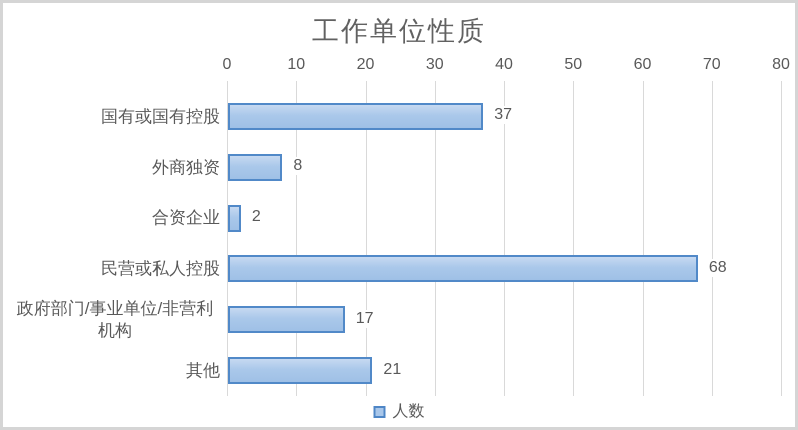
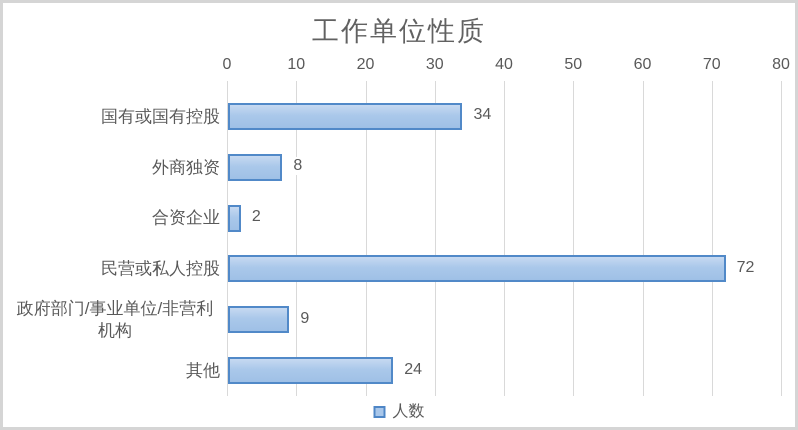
国有或国有控股: 37 -> 34
民营或私人控股: 68 -> 72
政府部门/事业单位/非营利机构: 17 -> 9
其他: 21 -> 24
